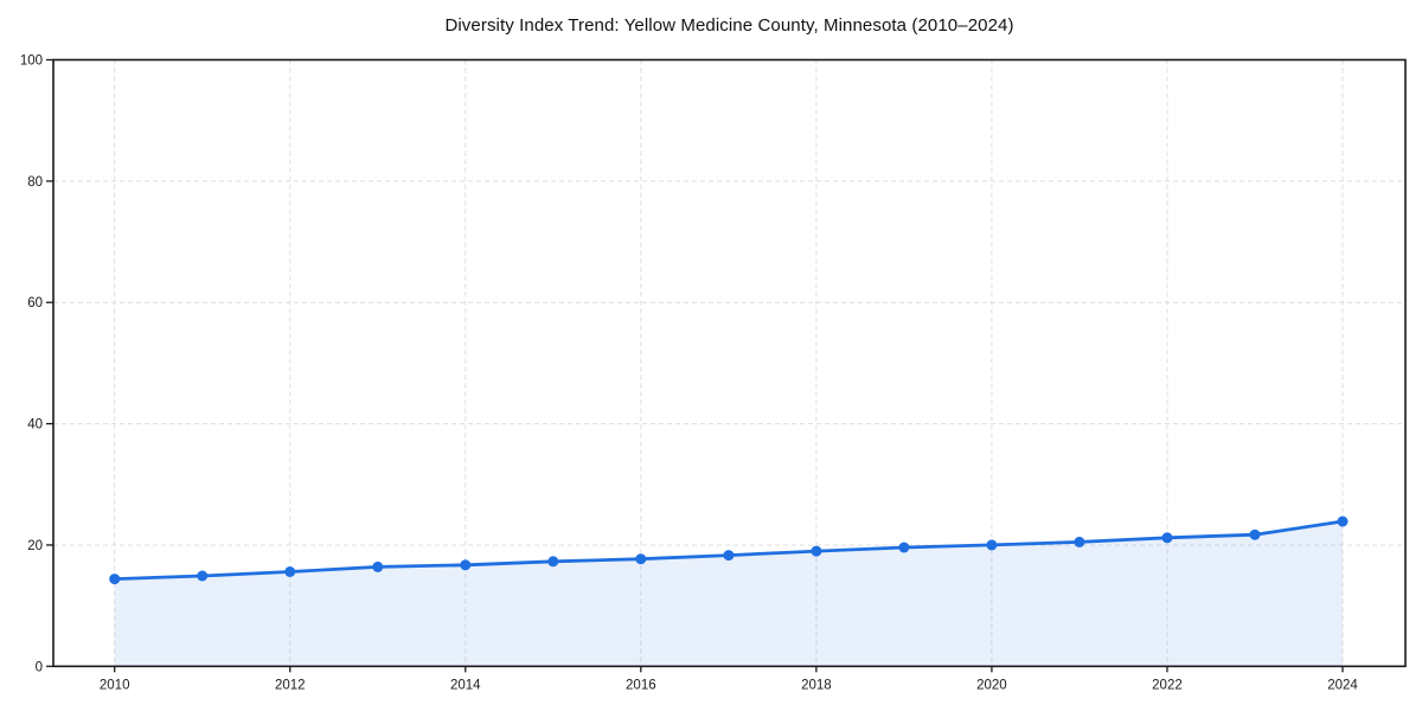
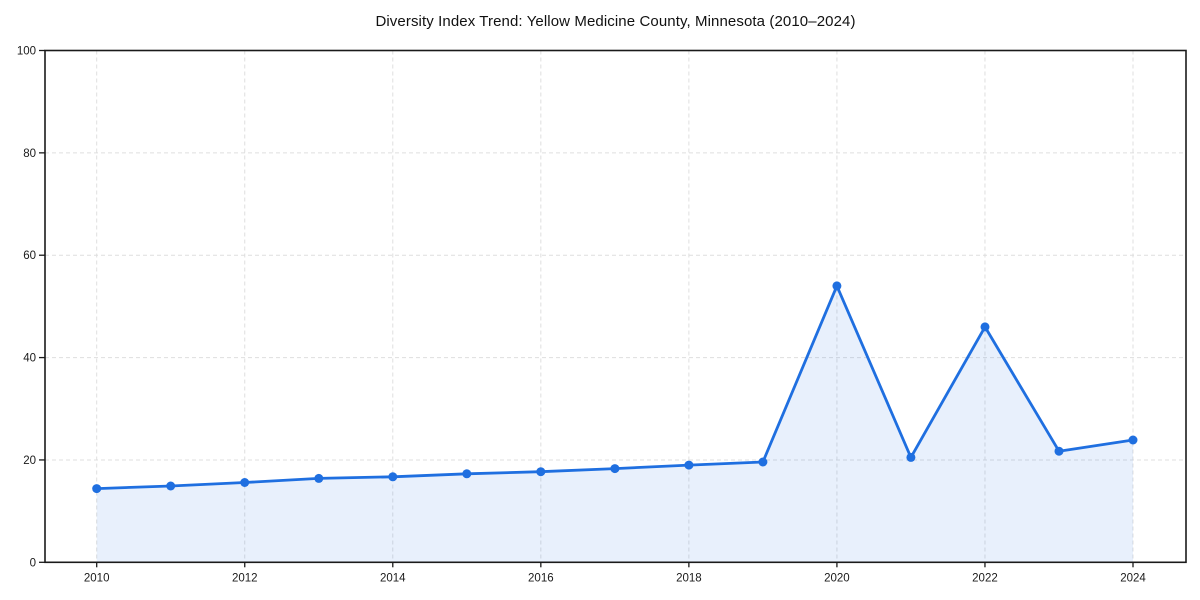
2020: 20 -> 54
2022: 21 -> 46
